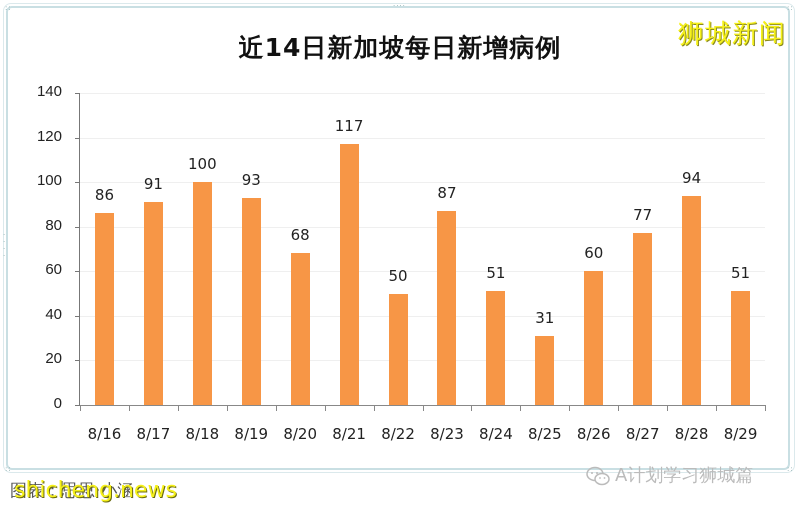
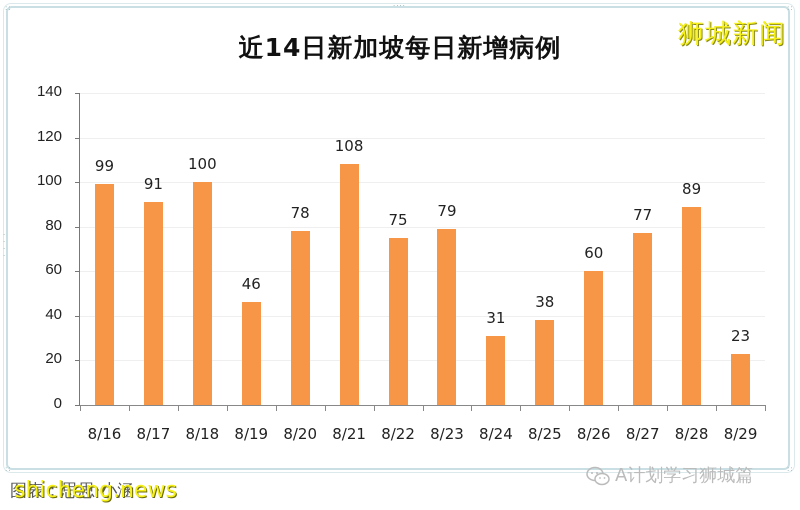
8/16: 86 -> 99
8/19: 93 -> 46
8/20: 68 -> 78
8/21: 117 -> 108
8/22: 50 -> 75
8/23: 87 -> 79
8/24: 51 -> 31
8/25: 31 -> 38
8/28: 94 -> 89
8/29: 51 -> 23
